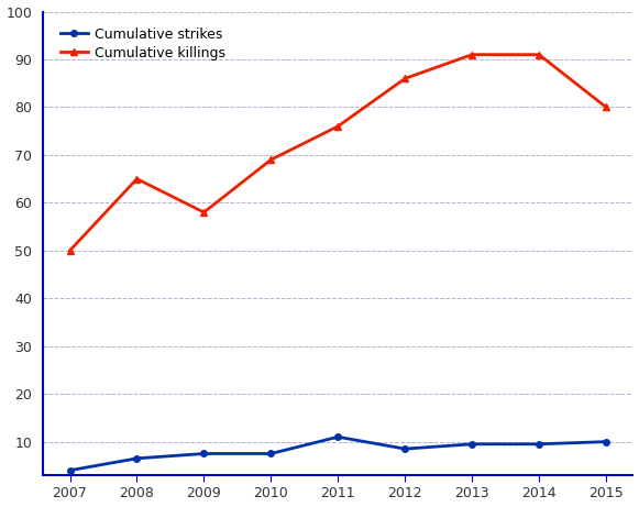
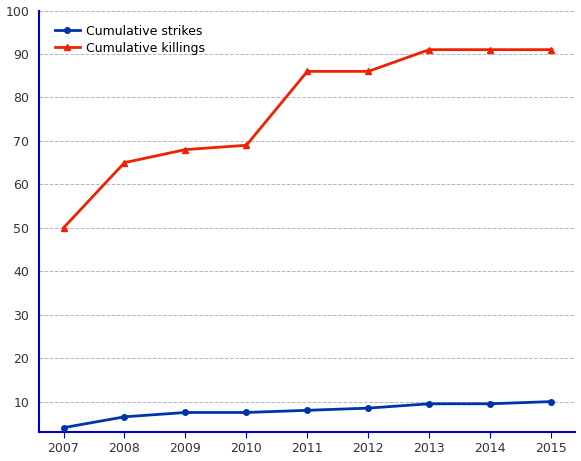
Cumulative killings/2009: 58 -> 68
Cumulative strikes/2011: 11.0 -> 8.0
Cumulative killings/2011: 76 -> 86
Cumulative killings/2015: 80 -> 91
